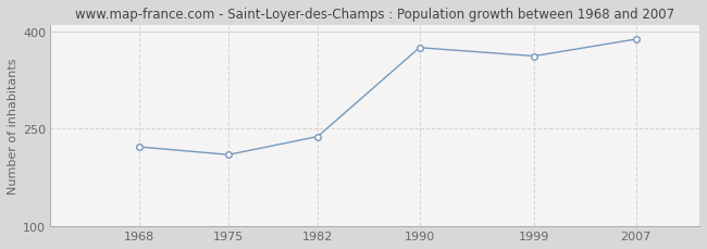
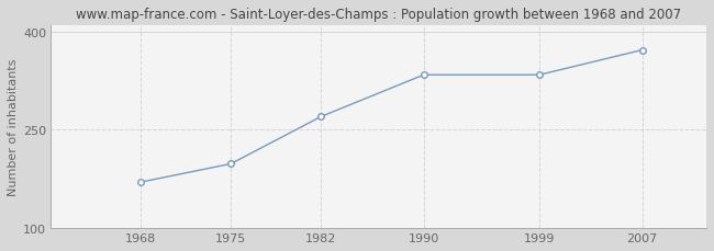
1968: 222 -> 170
1975: 210 -> 198
1982: 238 -> 270
1990: 375 -> 334
1999: 362 -> 334
2007: 388 -> 372
